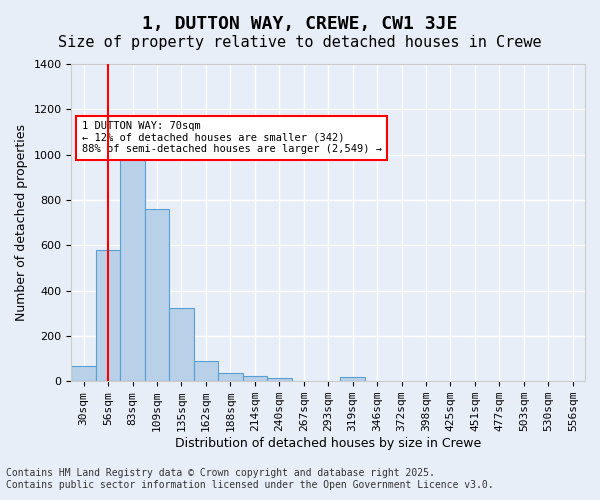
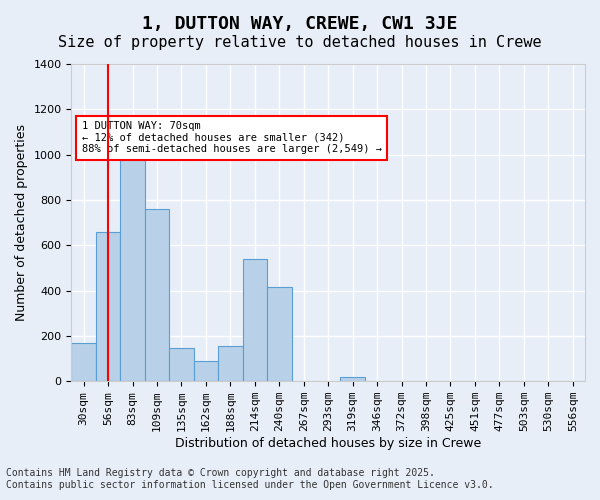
30sqm: 65 -> 170
56sqm: 580 -> 660
135sqm: 325 -> 145
188sqm: 38 -> 155
214sqm: 25 -> 540
240sqm: 15 -> 415
